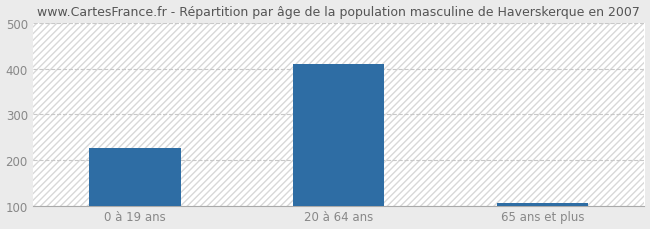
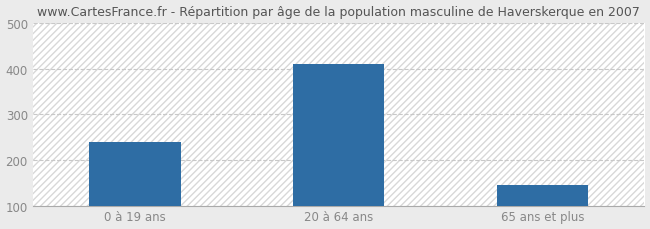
0 à 19 ans: 226 -> 240
65 ans et plus: 106 -> 145
